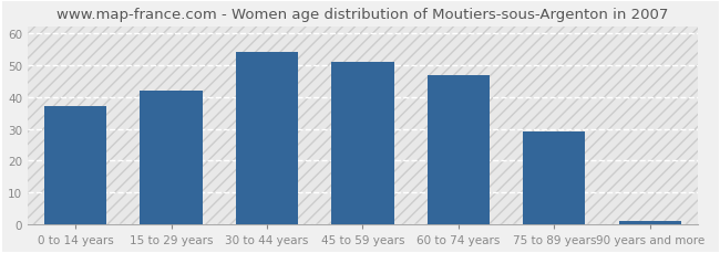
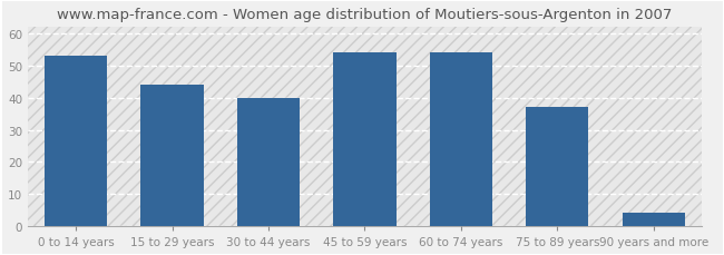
0 to 14 years: 37 -> 53
15 to 29 years: 42 -> 44
30 to 44 years: 54 -> 40
45 to 59 years: 51 -> 54
60 to 74 years: 47 -> 54
75 to 89 years: 29 -> 37
90 years and more: 1 -> 4
